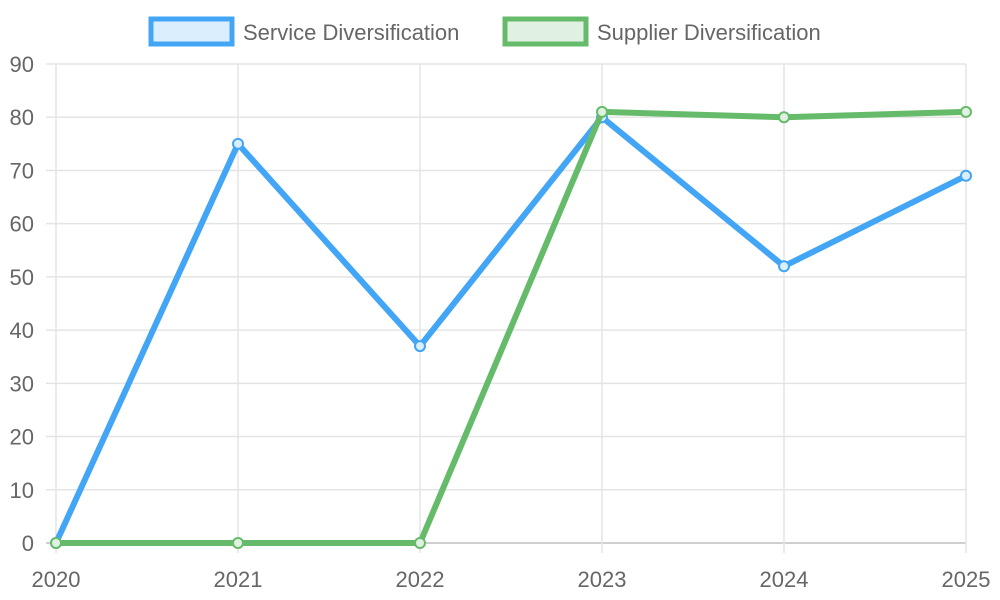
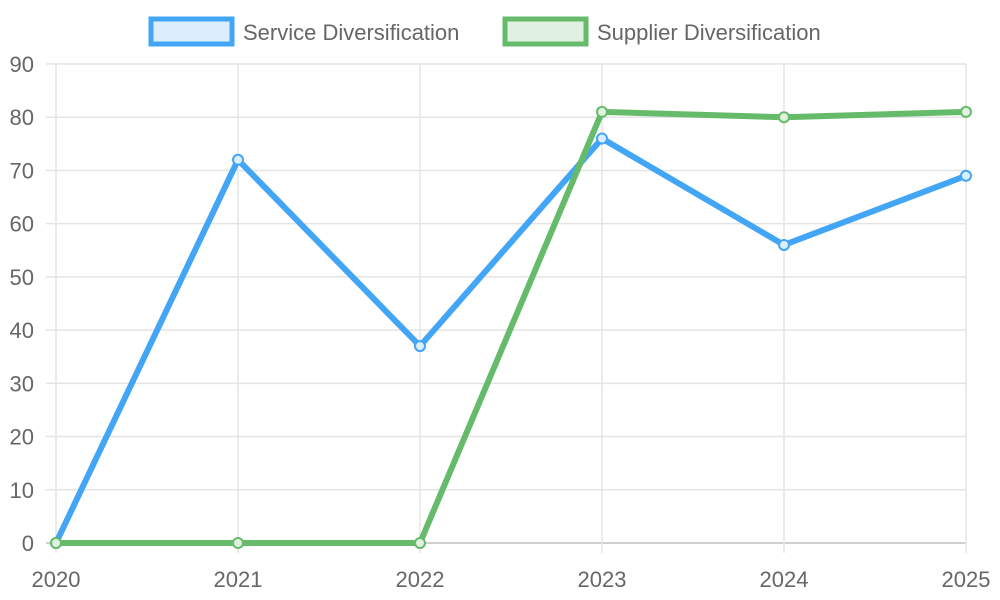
Service Diversification/2021: 75 -> 72
Service Diversification/2023: 80 -> 76
Service Diversification/2024: 52 -> 56
